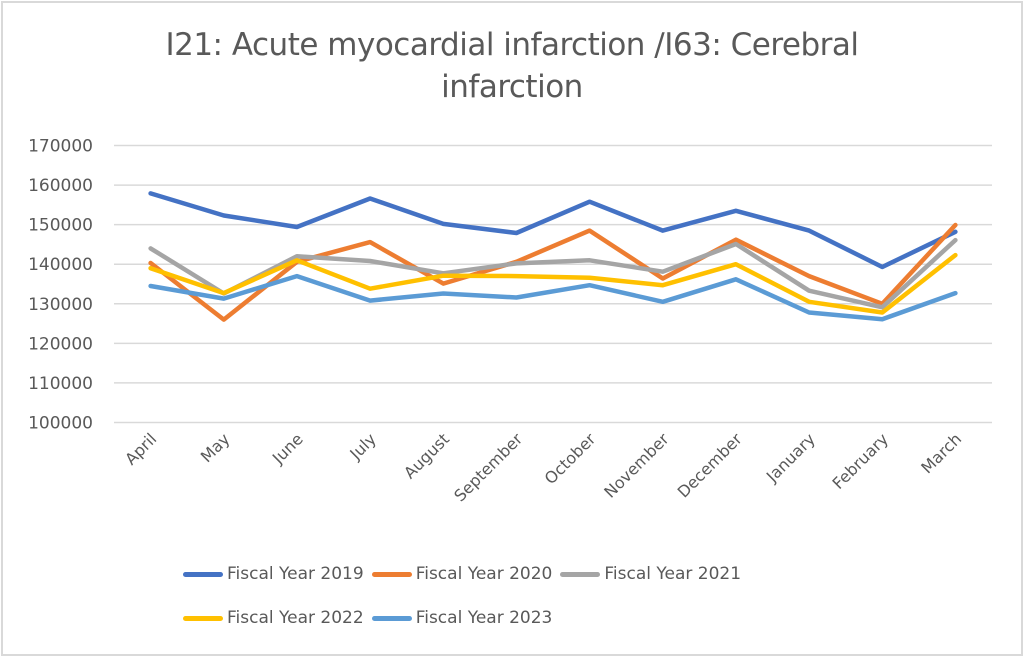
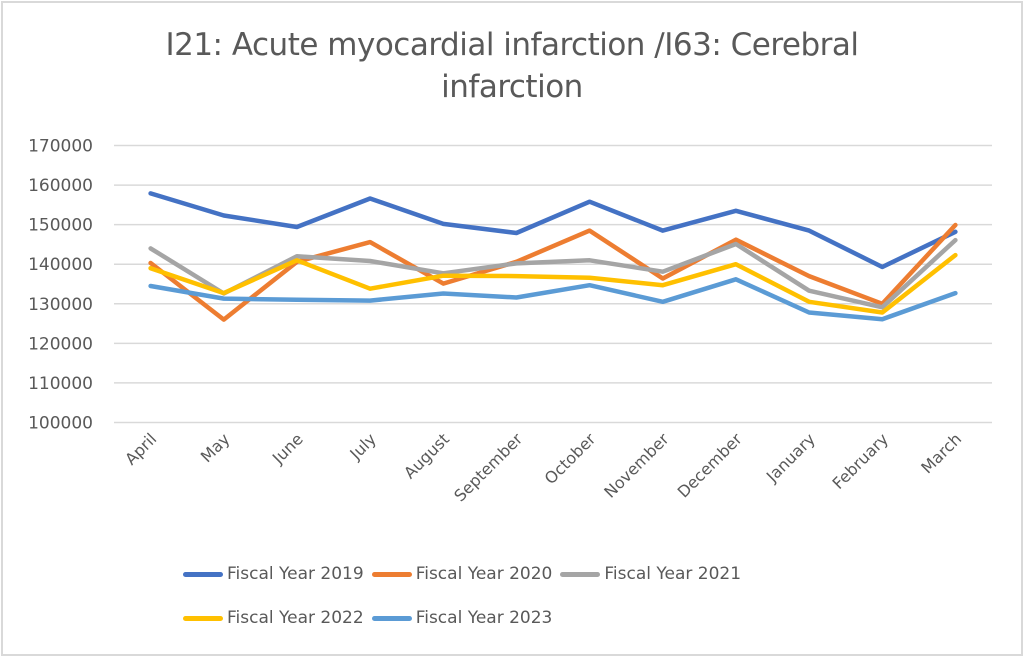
Fiscal Year 2023/June: 137000 -> 131000
